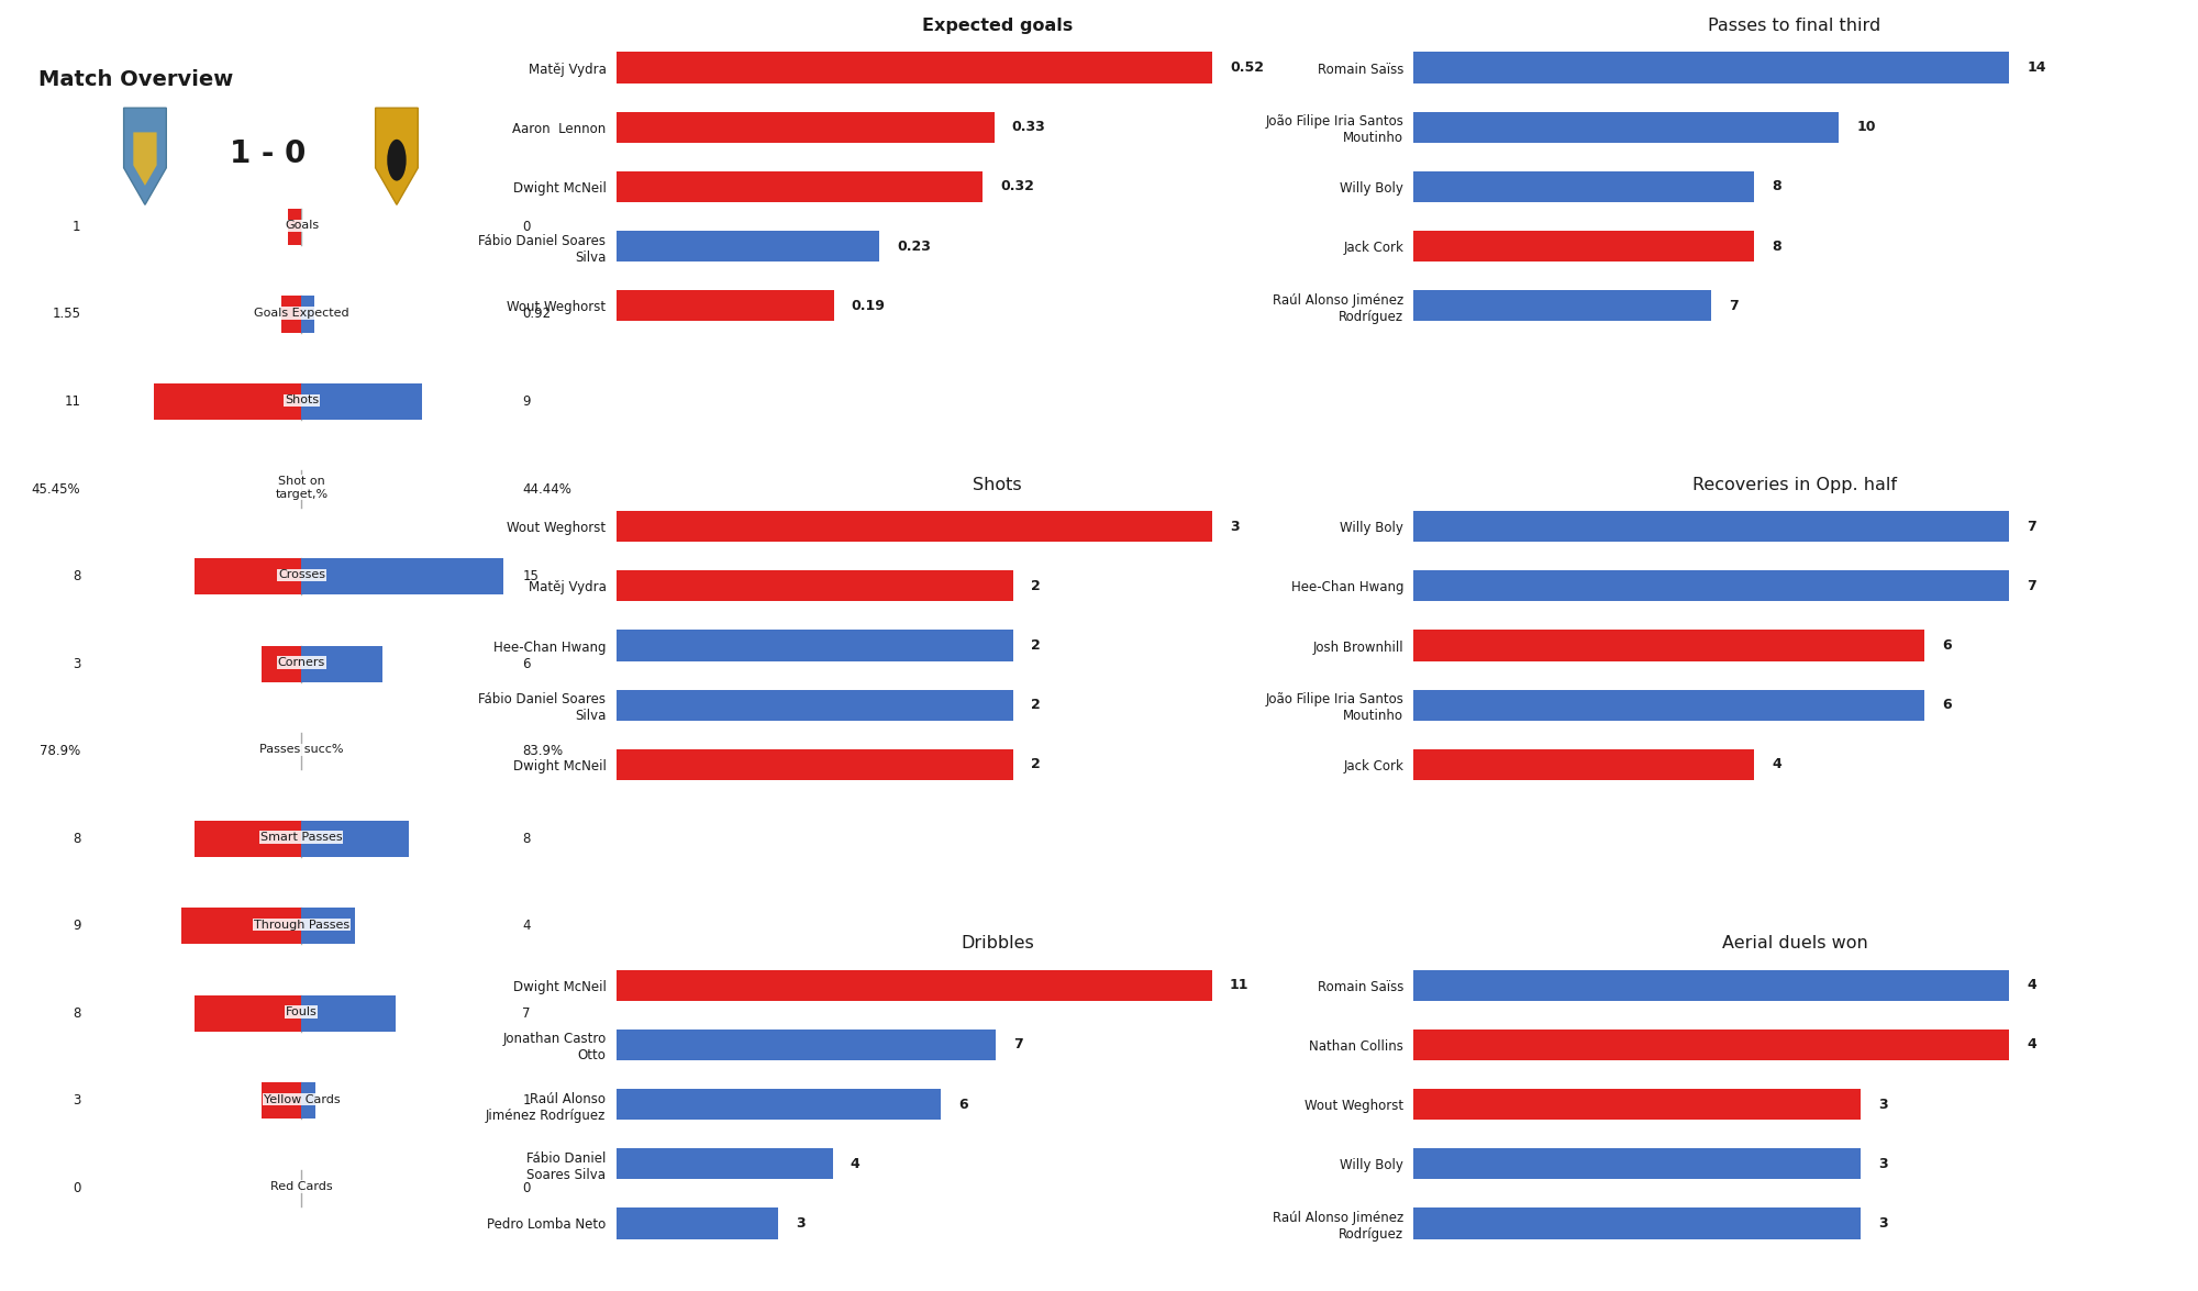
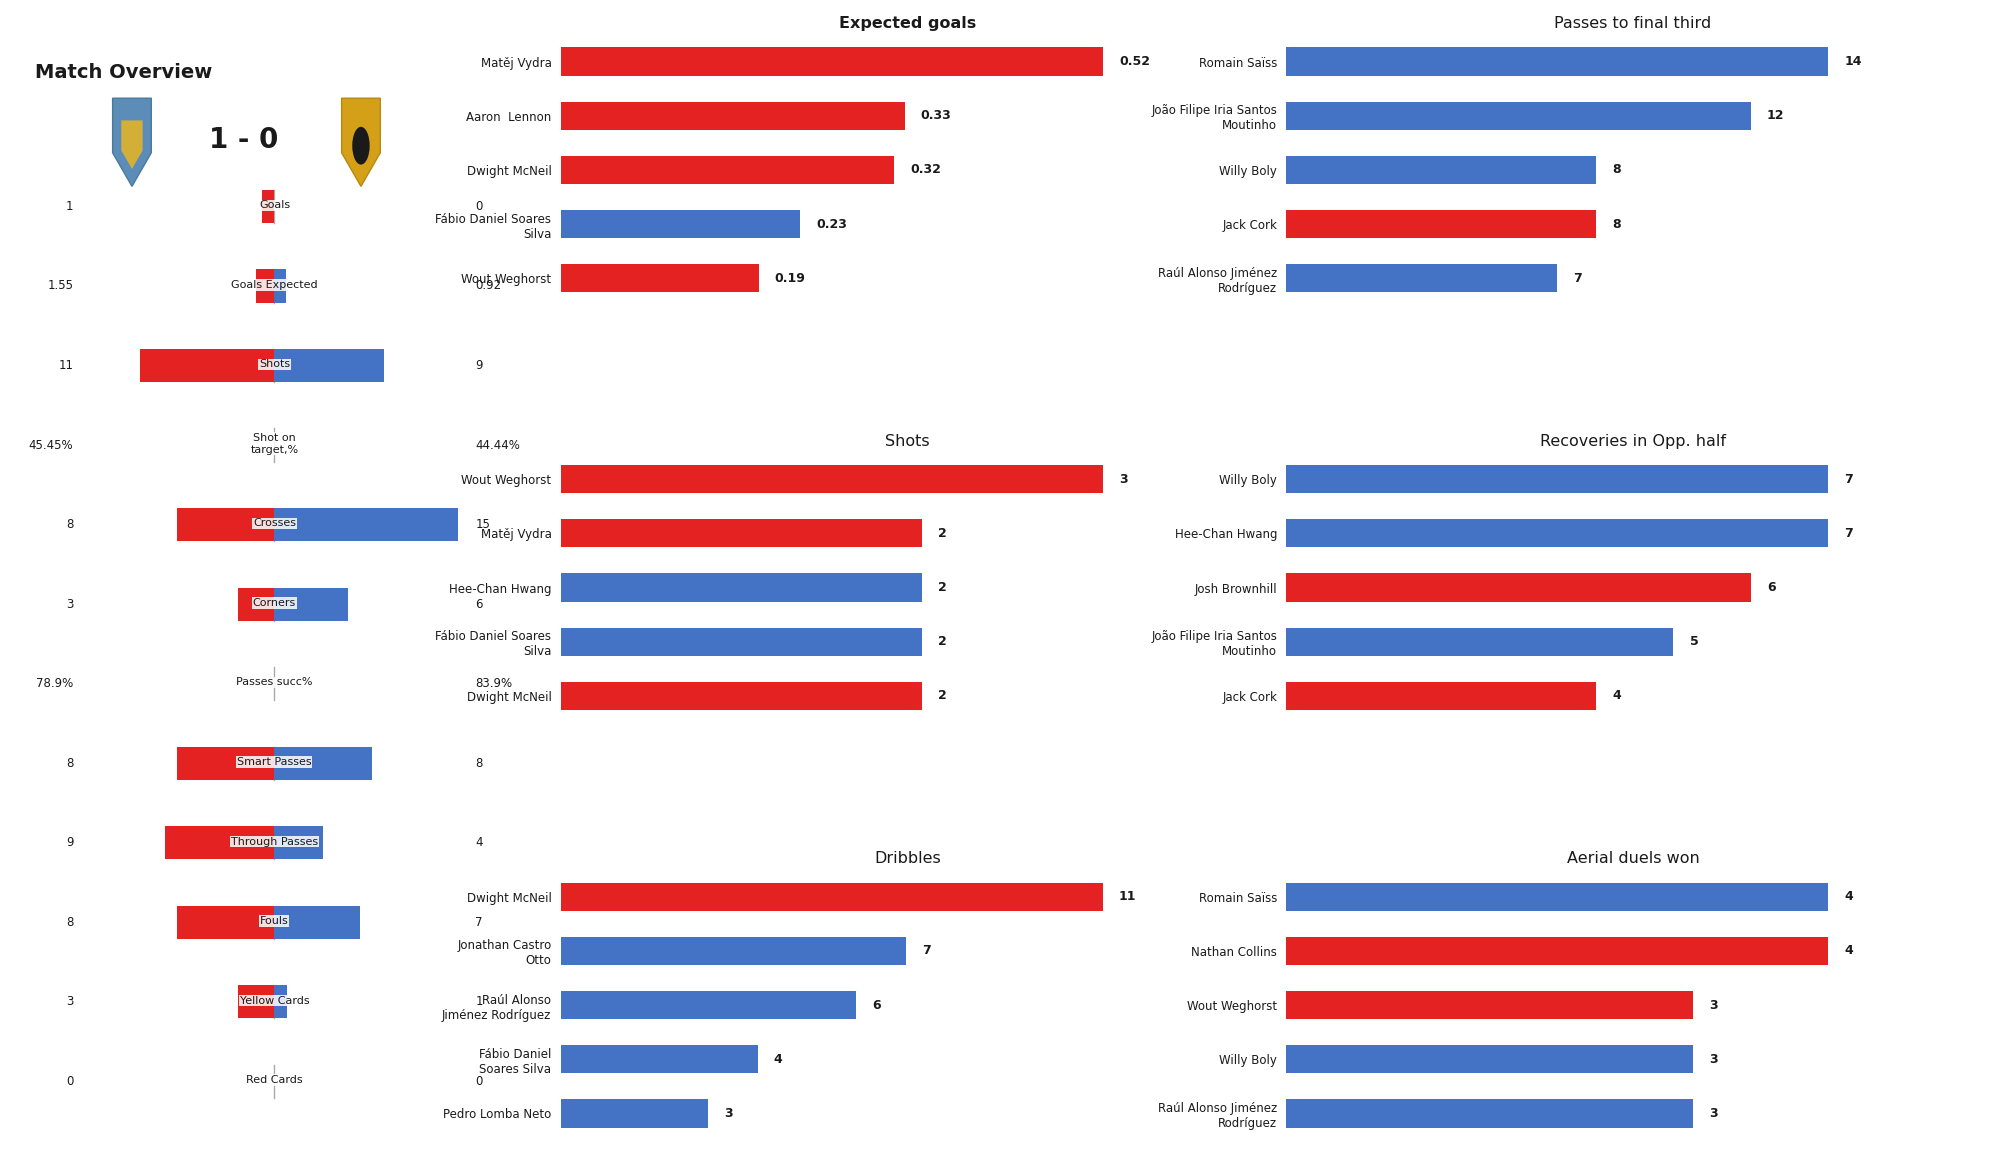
Passes to final third/João Filipe Iria Santos Moutinho: 10 -> 12
Recoveries in Opp. half/João Filipe Iria Santos Moutinho: 6 -> 5
